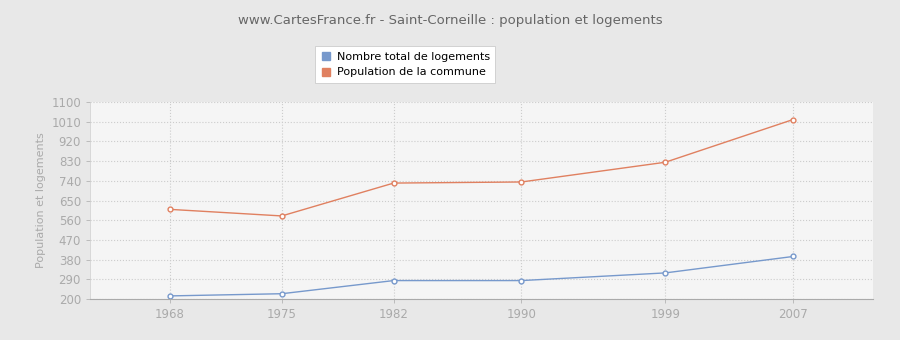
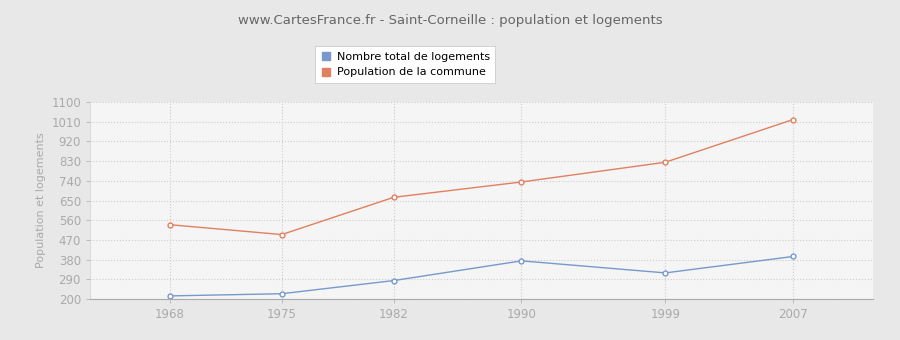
Population de la commune/1968: 610 -> 540
Population de la commune/1975: 580 -> 495
Population de la commune/1982: 730 -> 665
Nombre total de logements/1990: 285 -> 375
